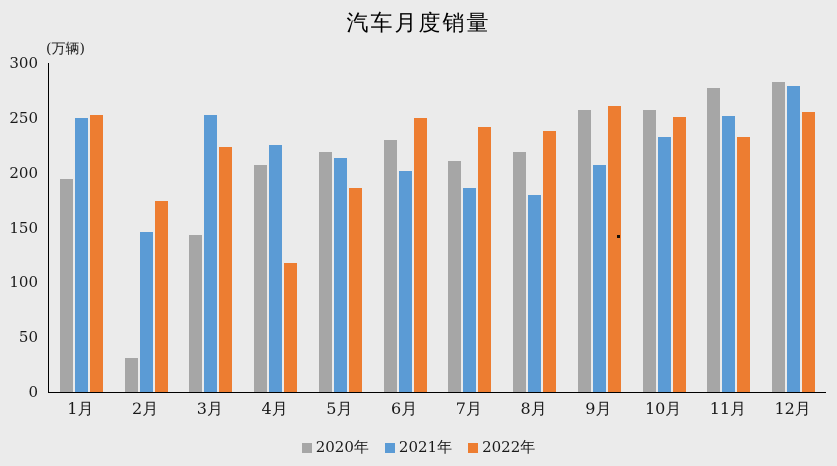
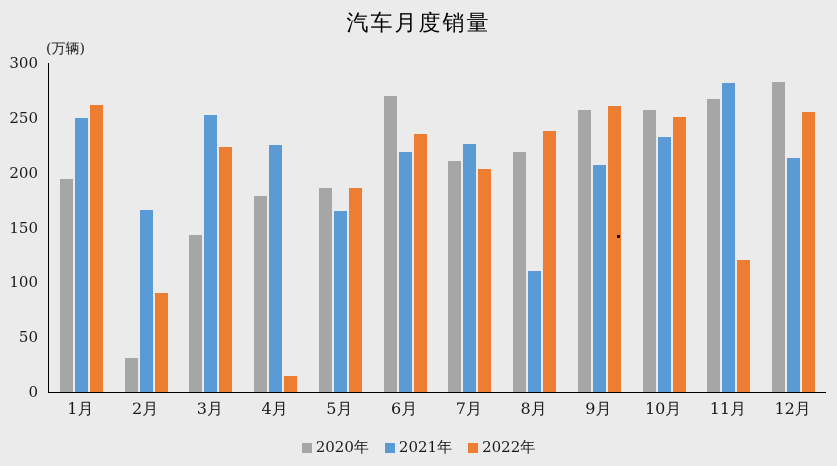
2022年/1月: 253 -> 262
2021年/2月: 146 -> 166
2022年/2月: 174 -> 90
2020年/4月: 207 -> 179
2022年/4月: 118 -> 15
2020年/5月: 219 -> 186
2021年/5月: 213 -> 165
2020年/6月: 230 -> 270
2021年/6月: 202 -> 219
2022年/6月: 250 -> 235
2021年/7月: 186 -> 226
2022年/7月: 242 -> 203
2021年/8月: 180 -> 110
2020年/11月: 277 -> 267
2021年/11月: 252 -> 282
2022年/11月: 233 -> 120
2021年/12月: 279 -> 213
